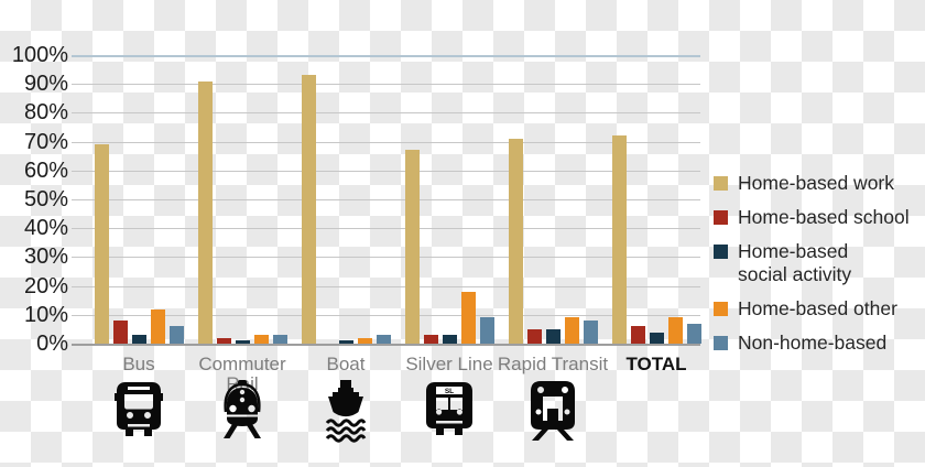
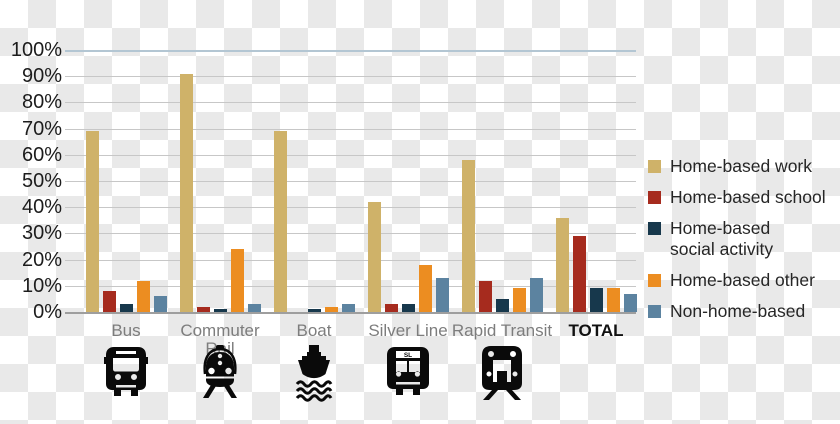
Home-based other/Commuter Rail: 3% -> 24%
Home-based work/Boat: 93% -> 69%
Home-based work/Silver Line: 67% -> 42%
Non-home-based/Silver Line: 9% -> 13%
Home-based work/Rapid Transit: 71% -> 58%
Home-based school/Rapid Transit: 5% -> 12%
Non-home-based/Rapid Transit: 8% -> 13%
Home-based work/TOTAL: 72% -> 36%
Home-based school/TOTAL: 6% -> 29%
Home-based social activity/TOTAL: 4% -> 9%
